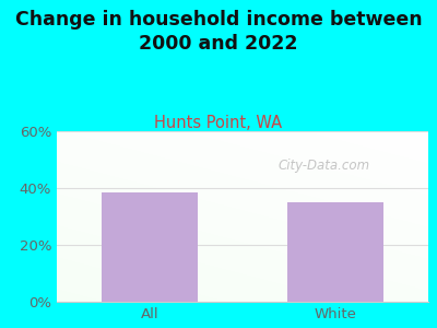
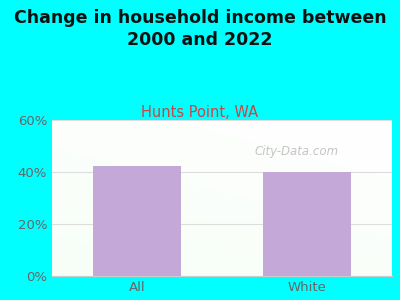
All: 38.5% -> 42.5%
White: 35.0% -> 40.0%
